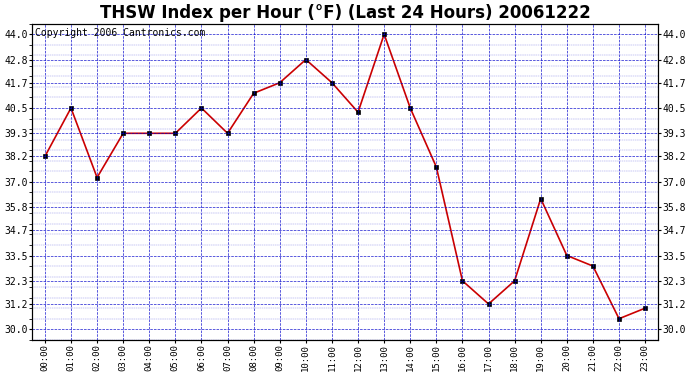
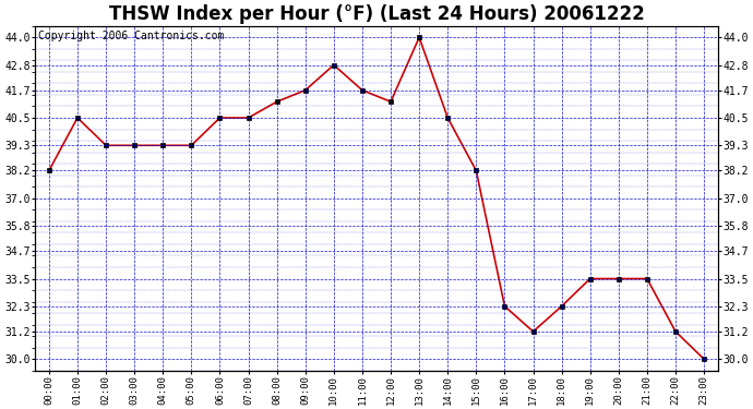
02:00: 37.2 -> 39.3
07:00: 39.3 -> 40.5
12:00: 40.3 -> 41.2
15:00: 37.7 -> 38.2
19:00: 36.2 -> 33.5
21:00: 33.0 -> 33.5
22:00: 30.5 -> 31.2
23:00: 31.0 -> 30.0
